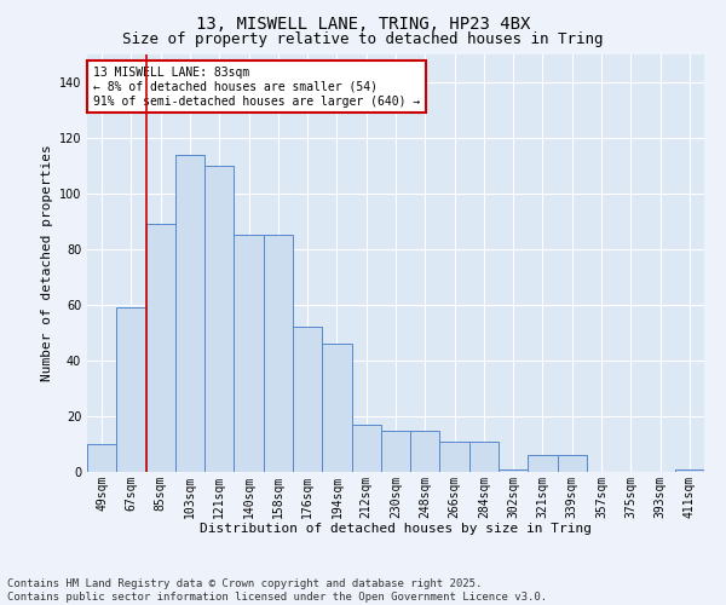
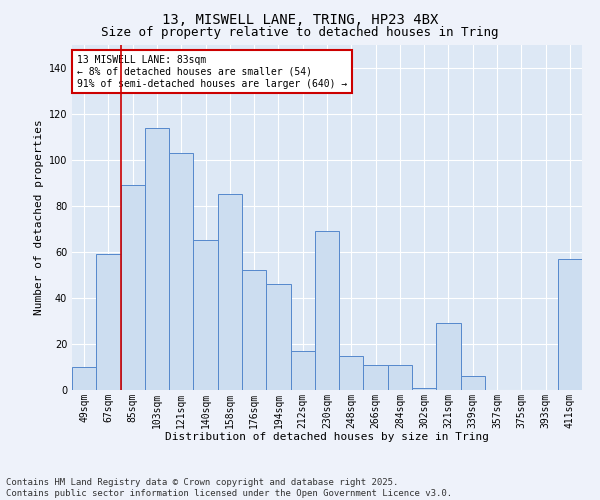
121sqm: 110 -> 103
140sqm: 85 -> 65
230sqm: 15 -> 69
321sqm: 6 -> 29
411sqm: 1 -> 57
